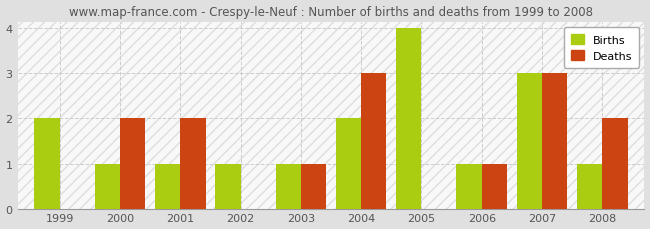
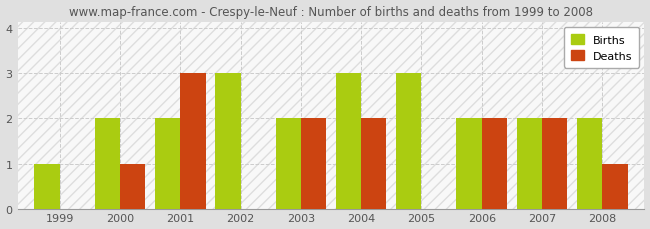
Births/1999: 2 -> 1
Births/2000: 1 -> 2
Deaths/2000: 2 -> 1
Births/2001: 1 -> 2
Deaths/2001: 2 -> 3
Births/2002: 1 -> 3
Births/2003: 1 -> 2
Deaths/2003: 1 -> 2
Births/2004: 2 -> 3
Deaths/2004: 3 -> 2
Births/2005: 4 -> 3
Births/2006: 1 -> 2
Deaths/2006: 1 -> 2
Births/2007: 3 -> 2
Deaths/2007: 3 -> 2
Births/2008: 1 -> 2
Deaths/2008: 2 -> 1
